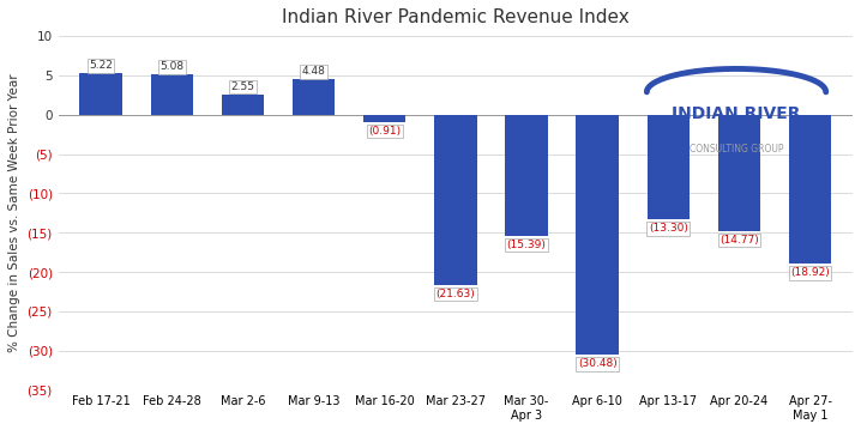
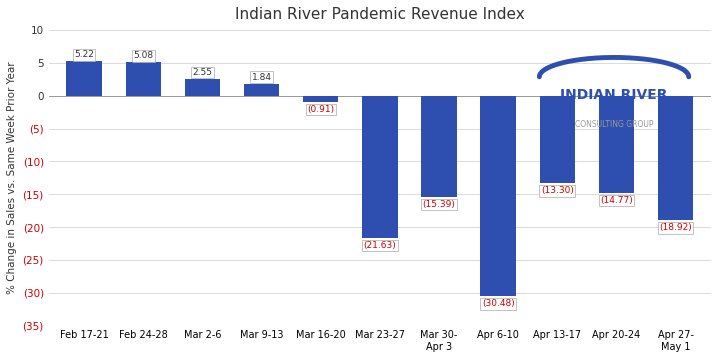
Indian River Pandemic Revenue Index/Mar 9-13: 4.48 -> 1.84
